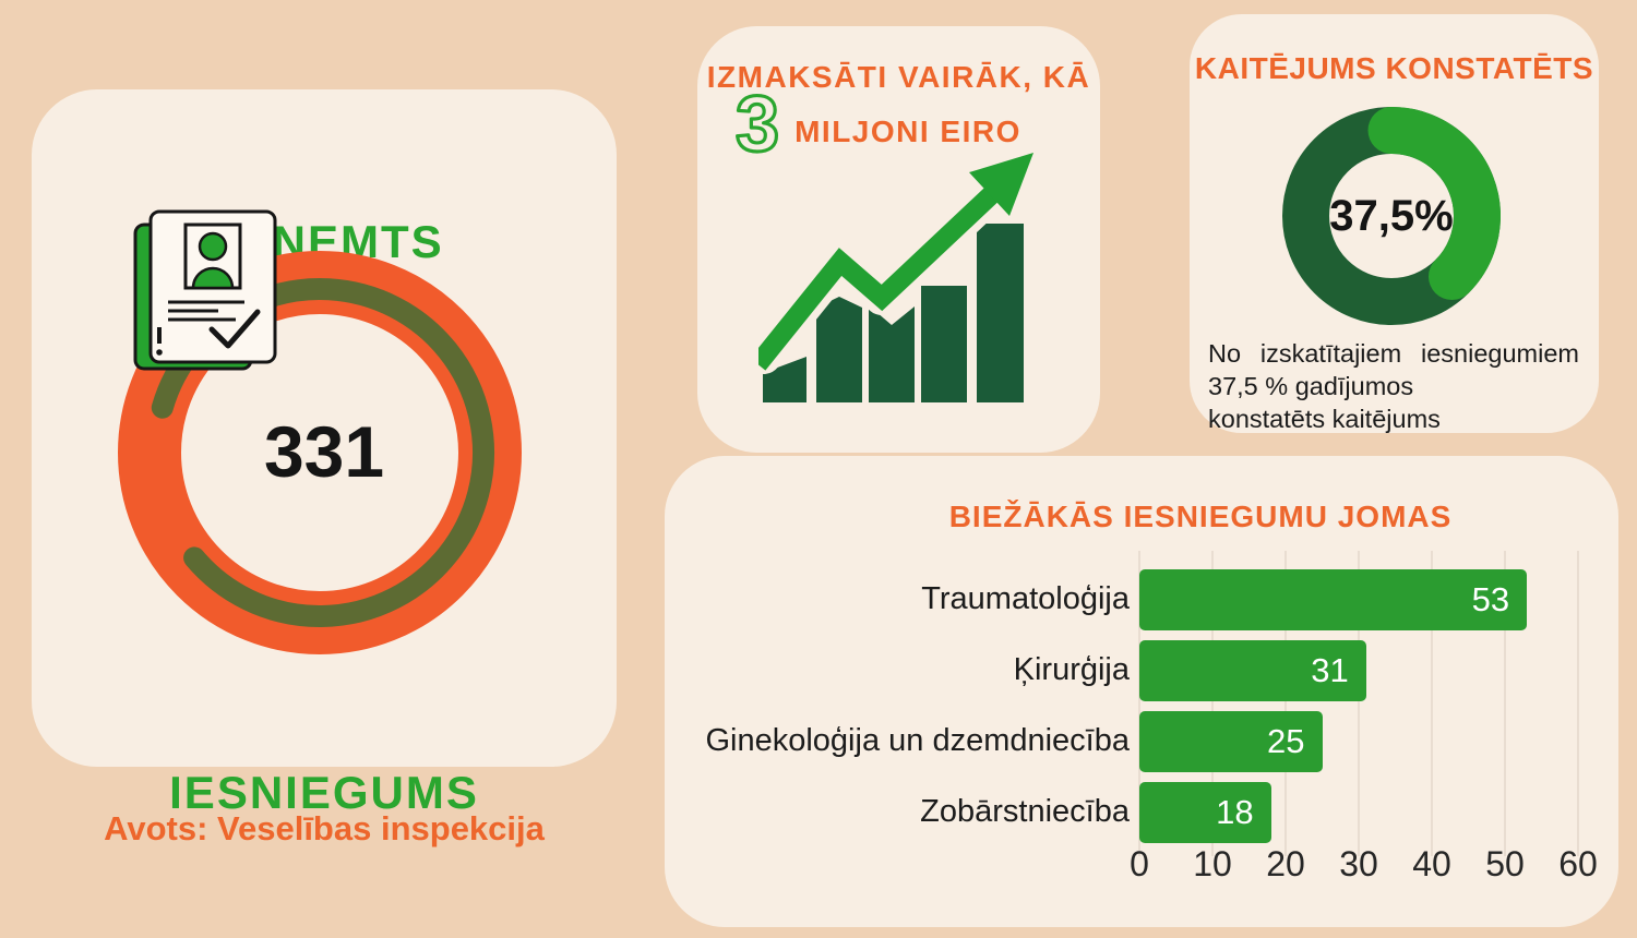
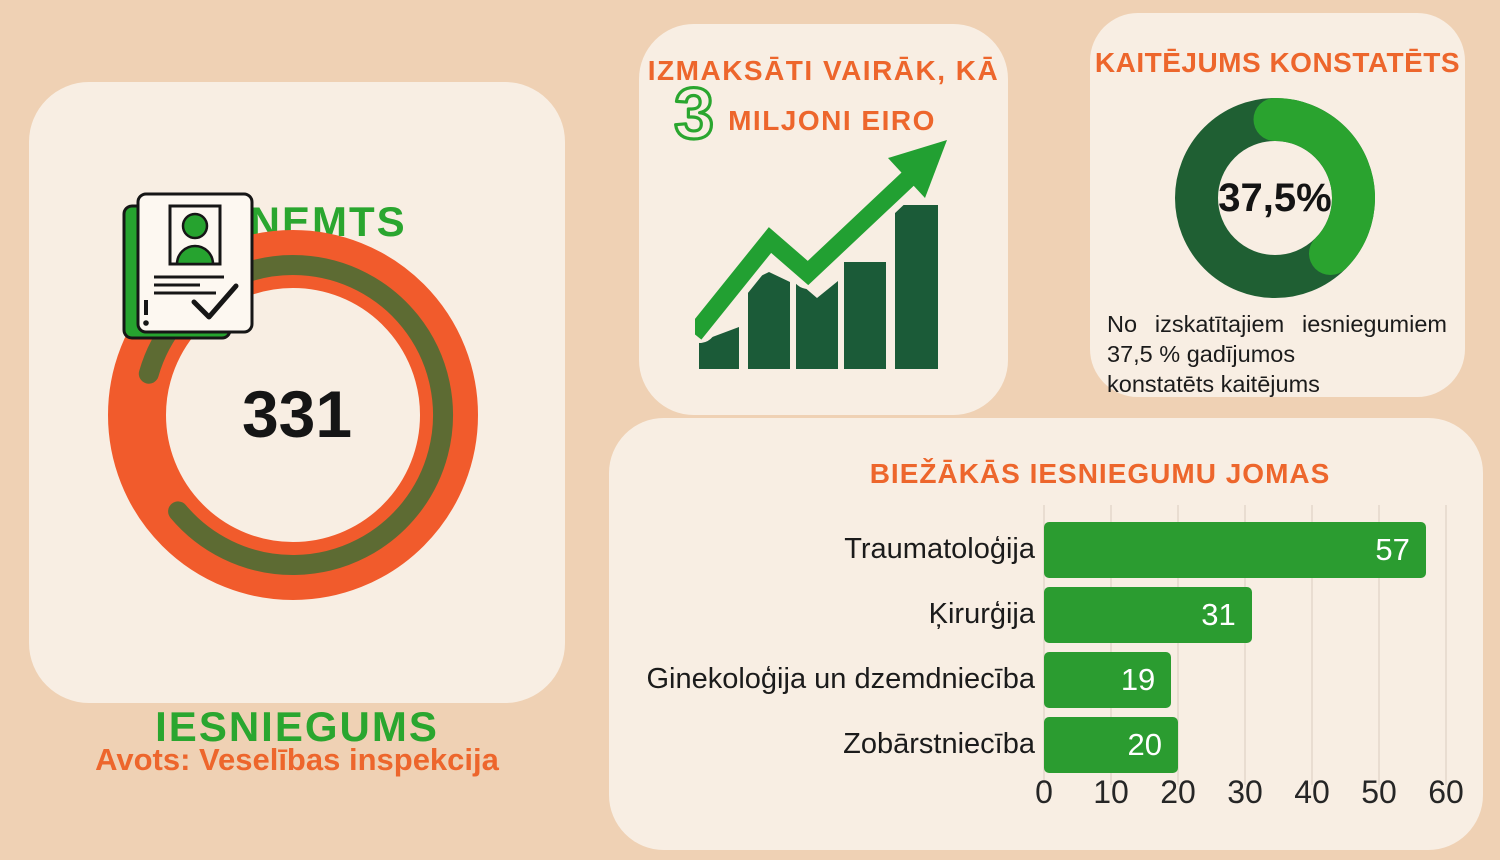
BIEŽĀKĀS IESNIEGUMU JOMAS/Traumatoloģija: 53 -> 57
BIEŽĀKĀS IESNIEGUMU JOMAS/Ginekoloģija un dzemdniecība: 25 -> 19
BIEŽĀKĀS IESNIEGUMU JOMAS/Zobārstniecība: 18 -> 20
